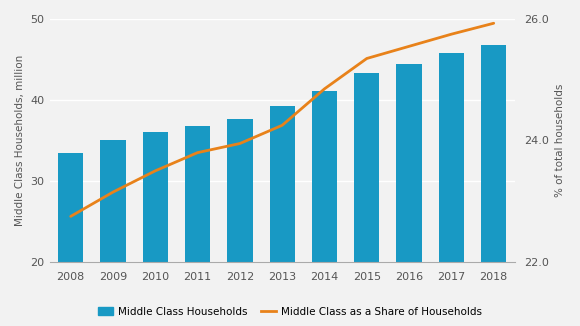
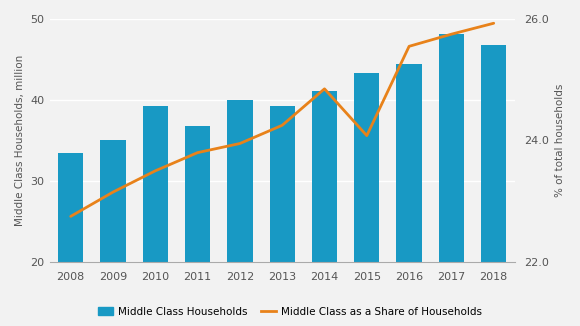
Middle Class Households/2010: 36.1 -> 39.2
Middle Class Households/2012: 37.7 -> 40.0
Middle Class as a Share of Households/2015: 25.35 -> 24.08
Middle Class Households/2017: 45.8 -> 48.2
